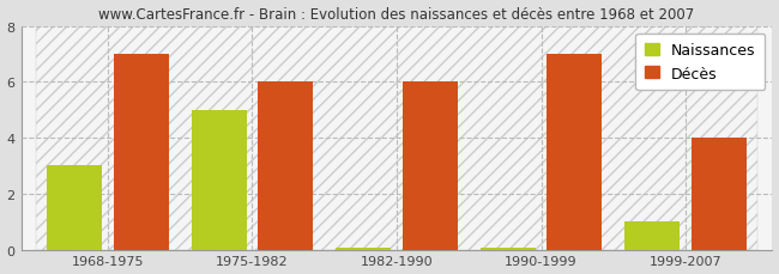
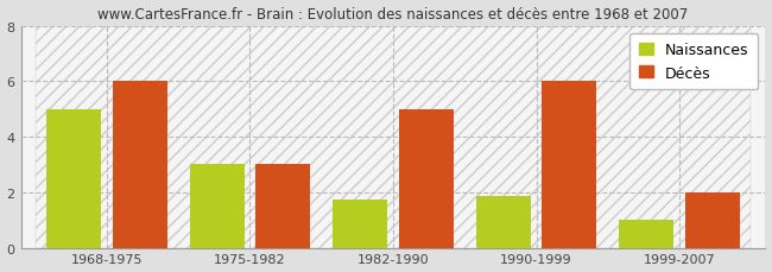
Naissances/1968-1975: 3.00 -> 5.00
Décès/1968-1975: 7 -> 6
Naissances/1975-1982: 5.00 -> 3.00
Décès/1975-1982: 6 -> 3
Naissances/1982-1990: 0.07 -> 1.75
Décès/1982-1990: 6 -> 5
Naissances/1990-1999: 0.07 -> 1.85
Décès/1990-1999: 7 -> 6
Décès/1999-2007: 4 -> 2
